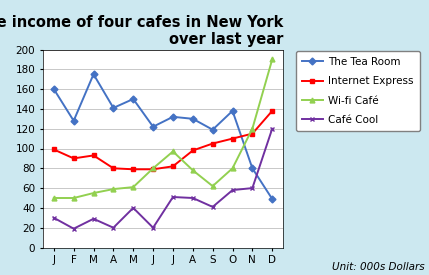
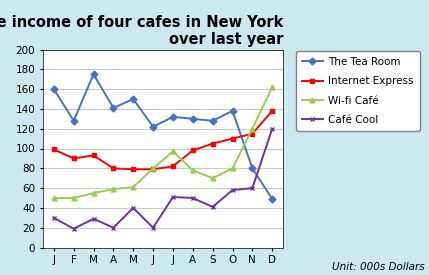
The Tea Room/S: 119 -> 128
Wi-fi Café/S: 62 -> 70
Wi-fi Café/D: 190 -> 162
